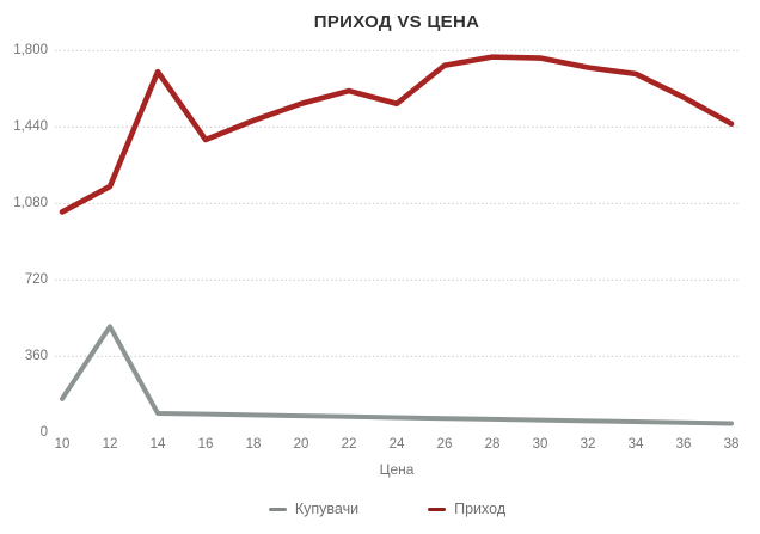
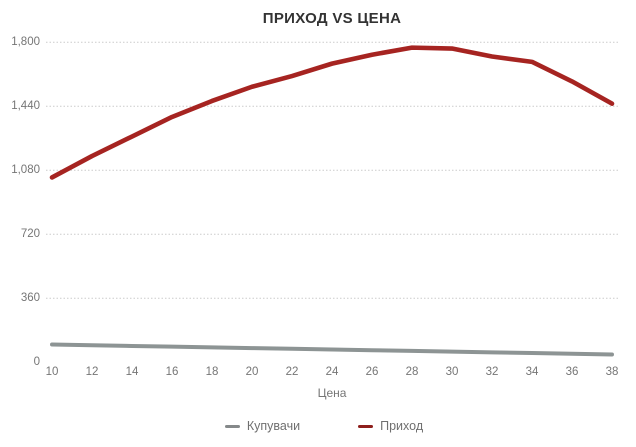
Купувачи/10: 160 -> 100
Купувачи/12: 500 -> 100
Приход/14: 1700 -> 1270
Приход/24: 1550 -> 1680
